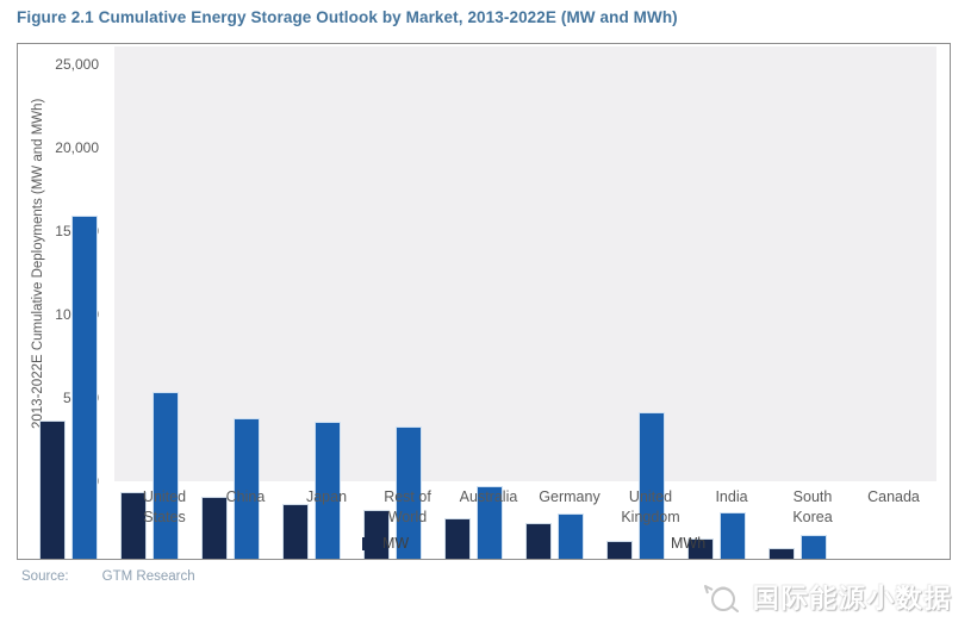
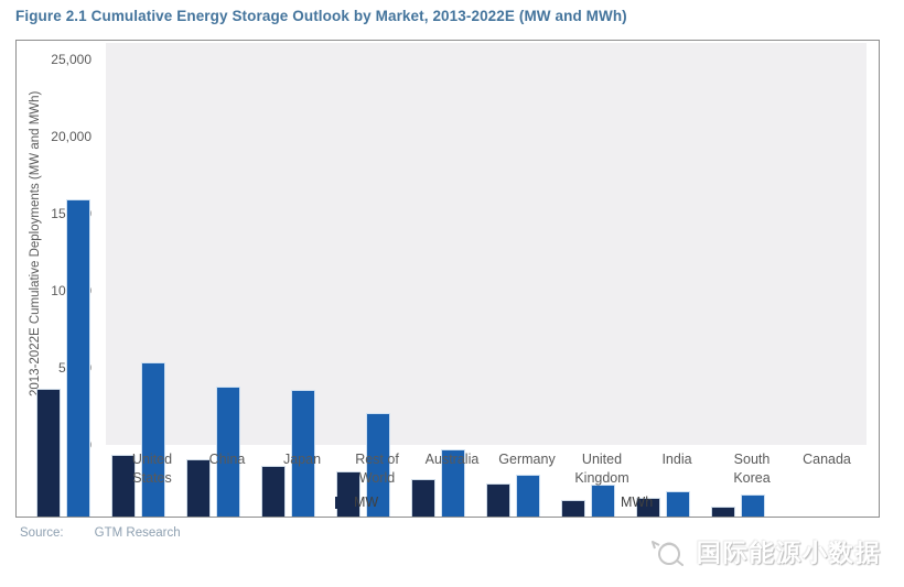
MWh/Australia: 7900 -> 6700
MWh/India: 8800 -> 2000
MWh/South Korea: 2800 -> 1600
